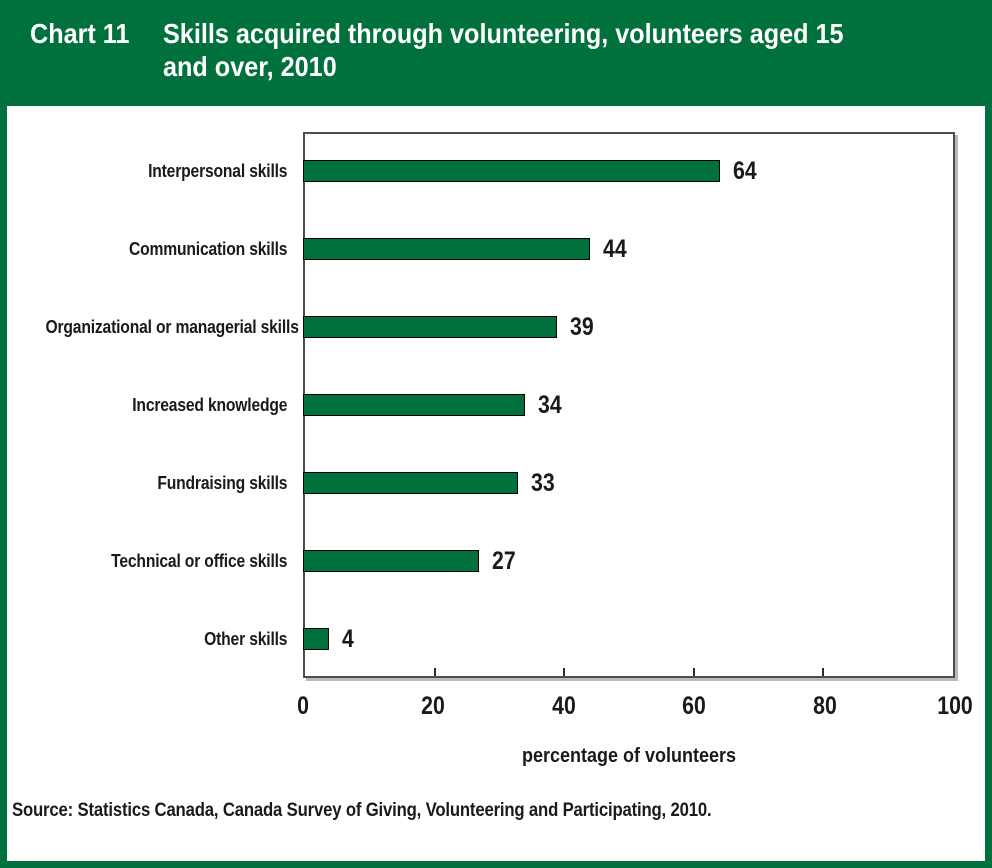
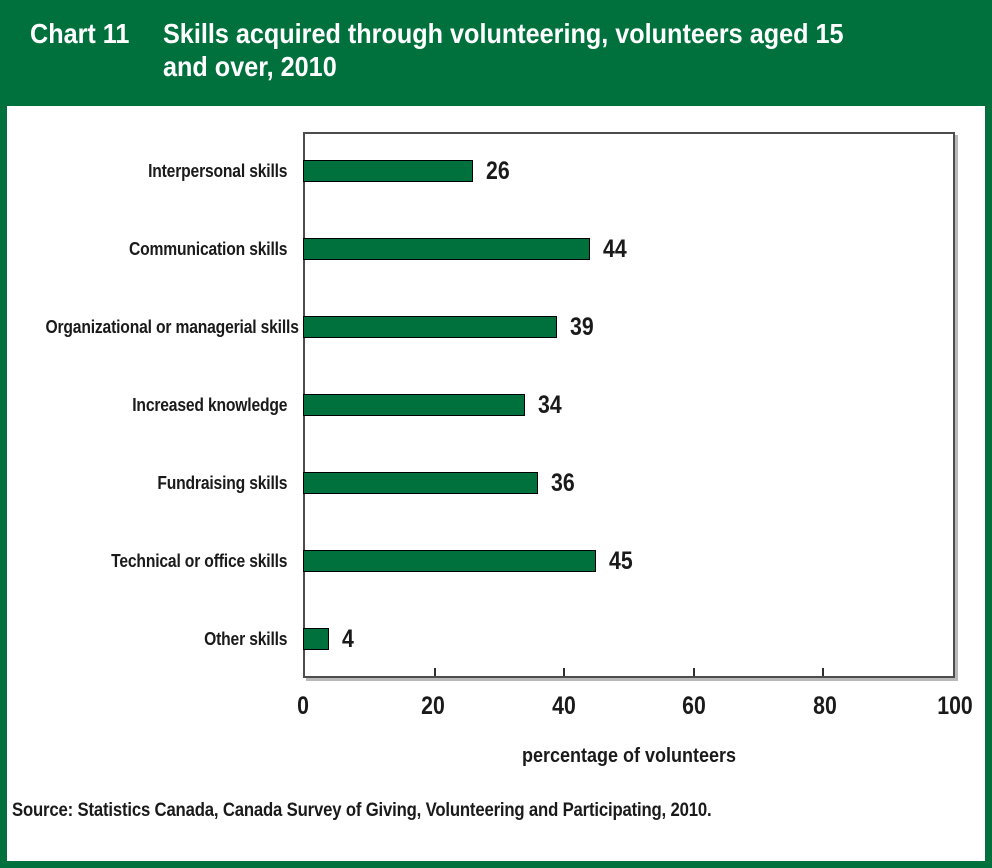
Interpersonal skills: 64 -> 26
Fundraising skills: 33 -> 36
Technical or office skills: 27 -> 45
